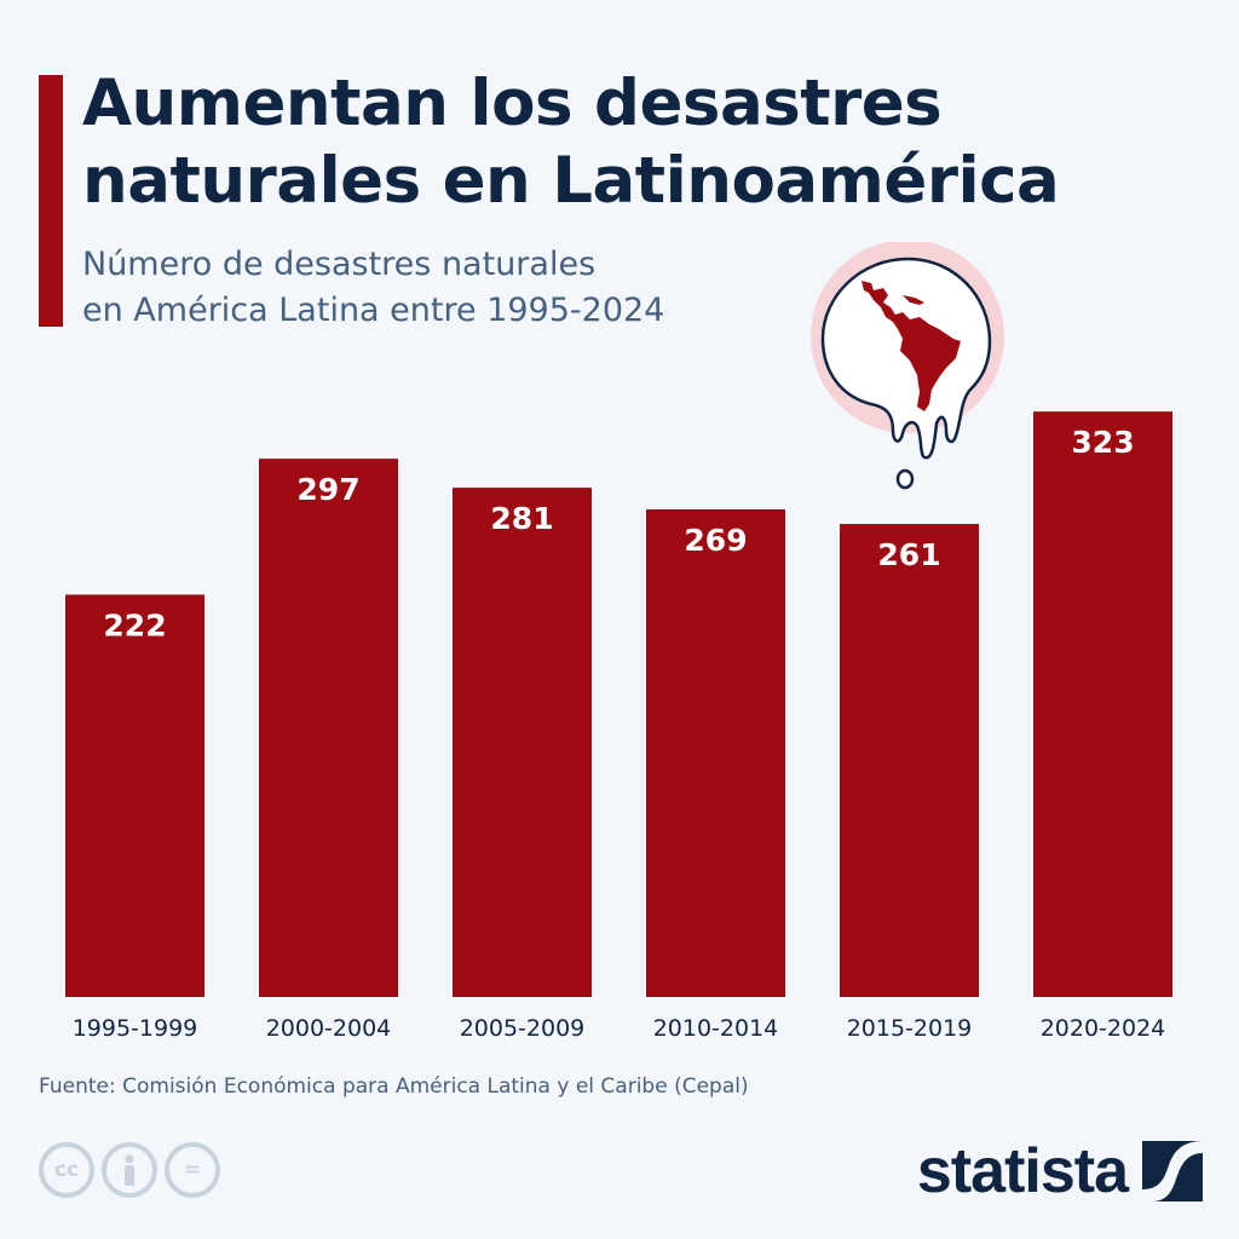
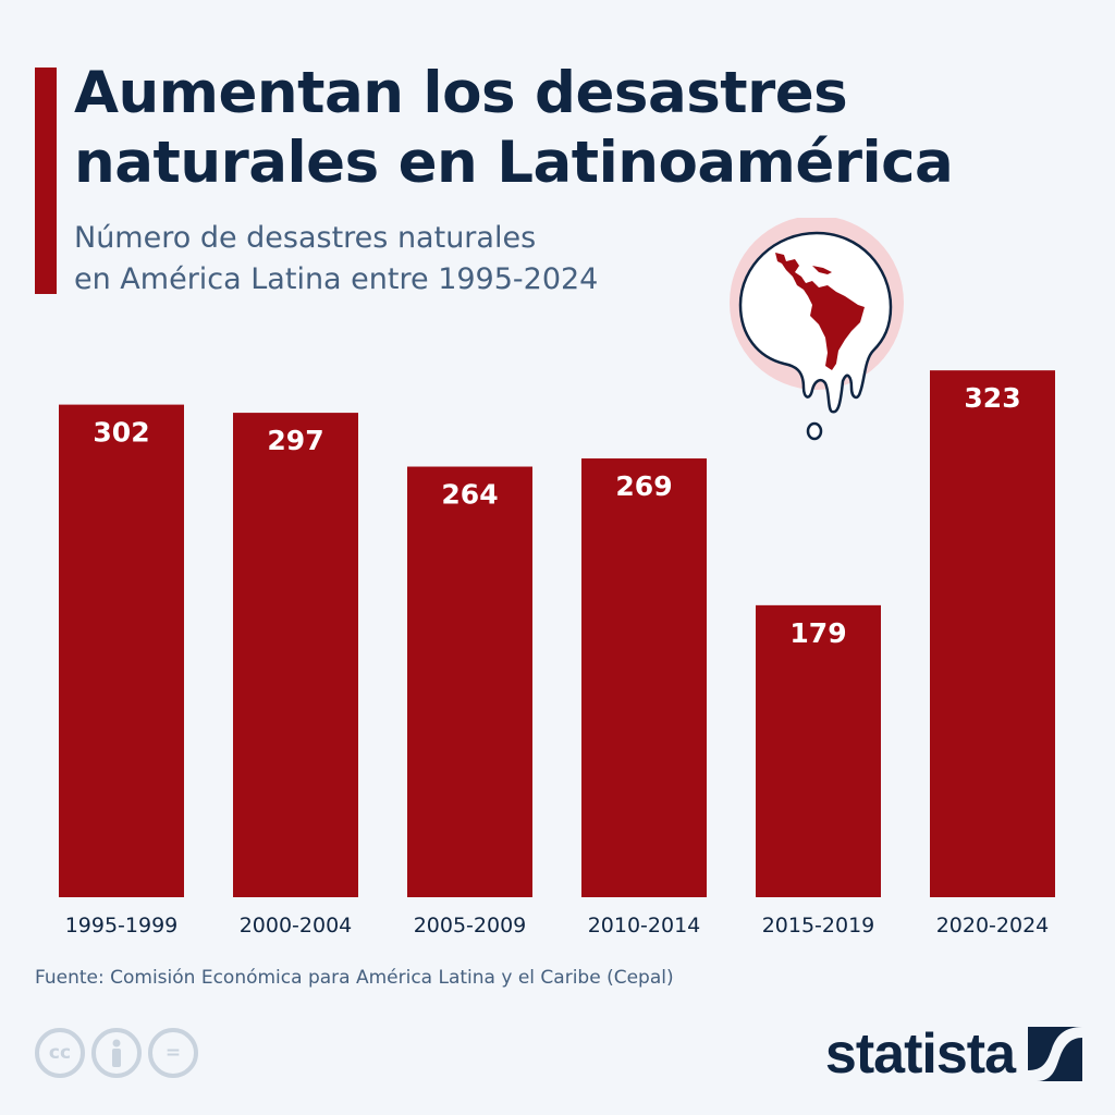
1995-1999: 222 -> 302
2005-2009: 281 -> 264
2015-2019: 261 -> 179
